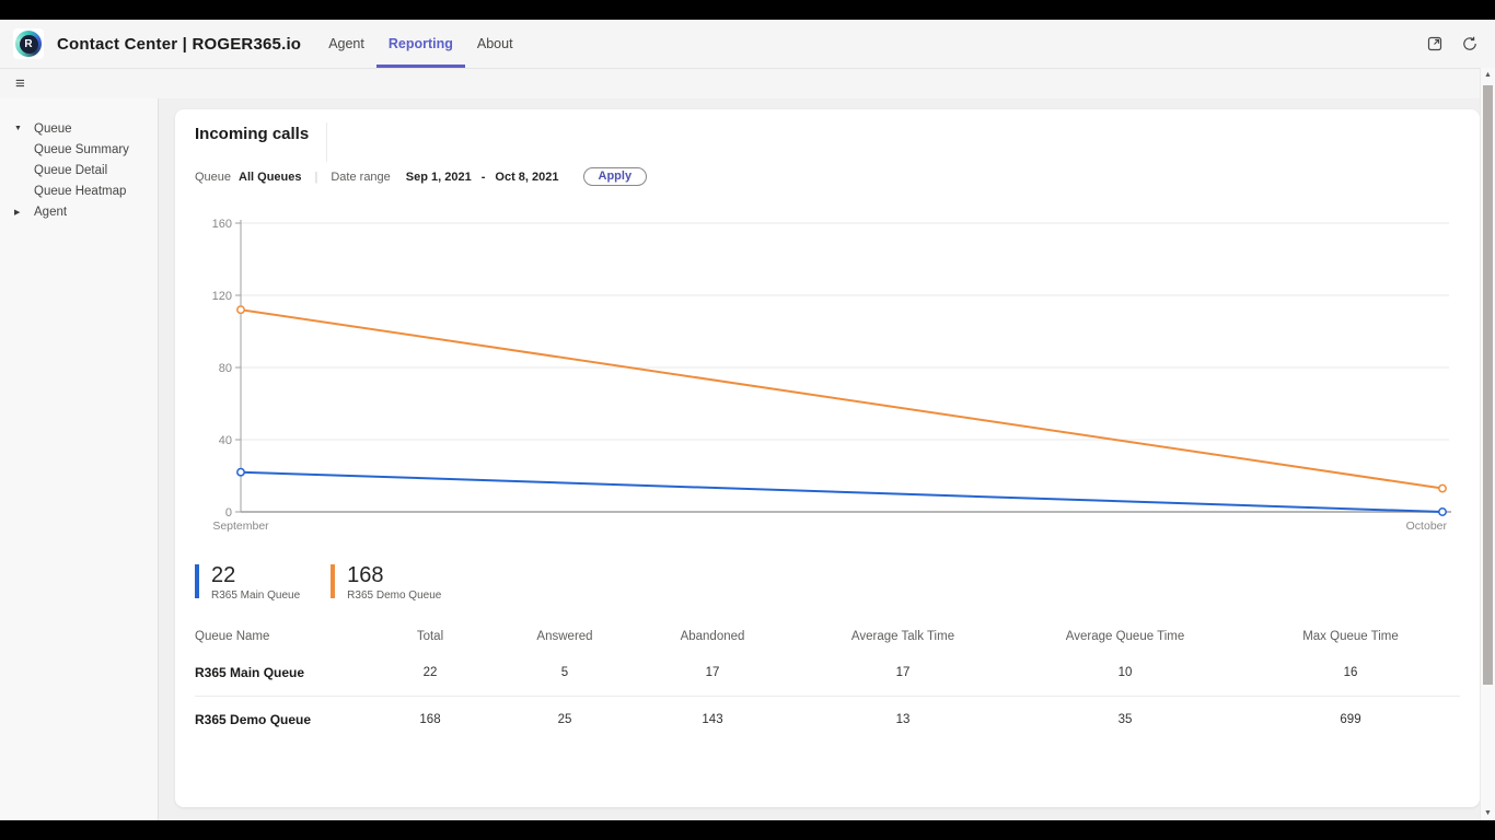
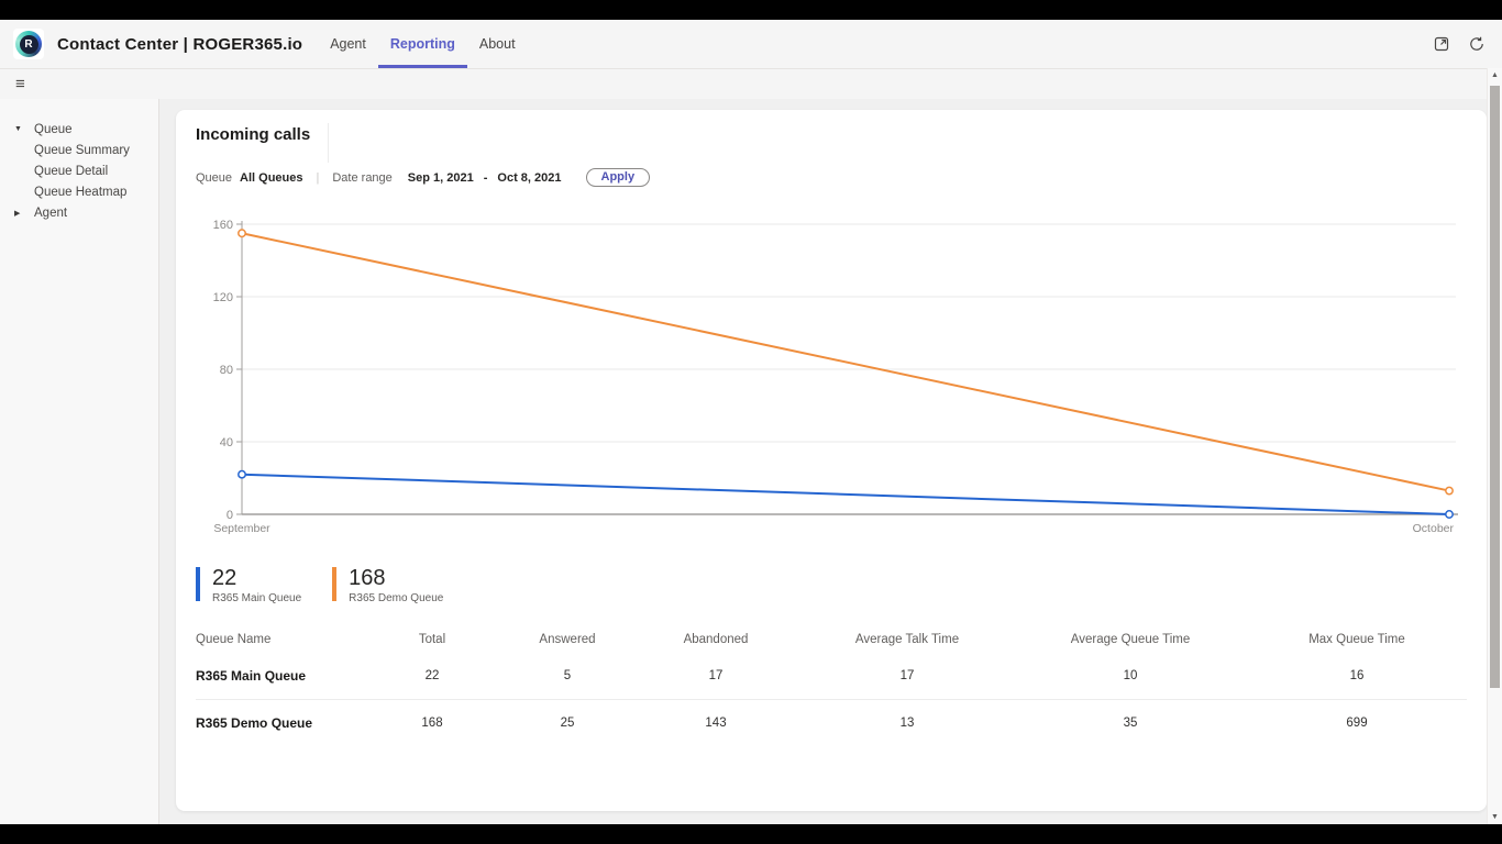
R365 Demo Queue/September: 112 -> 155
